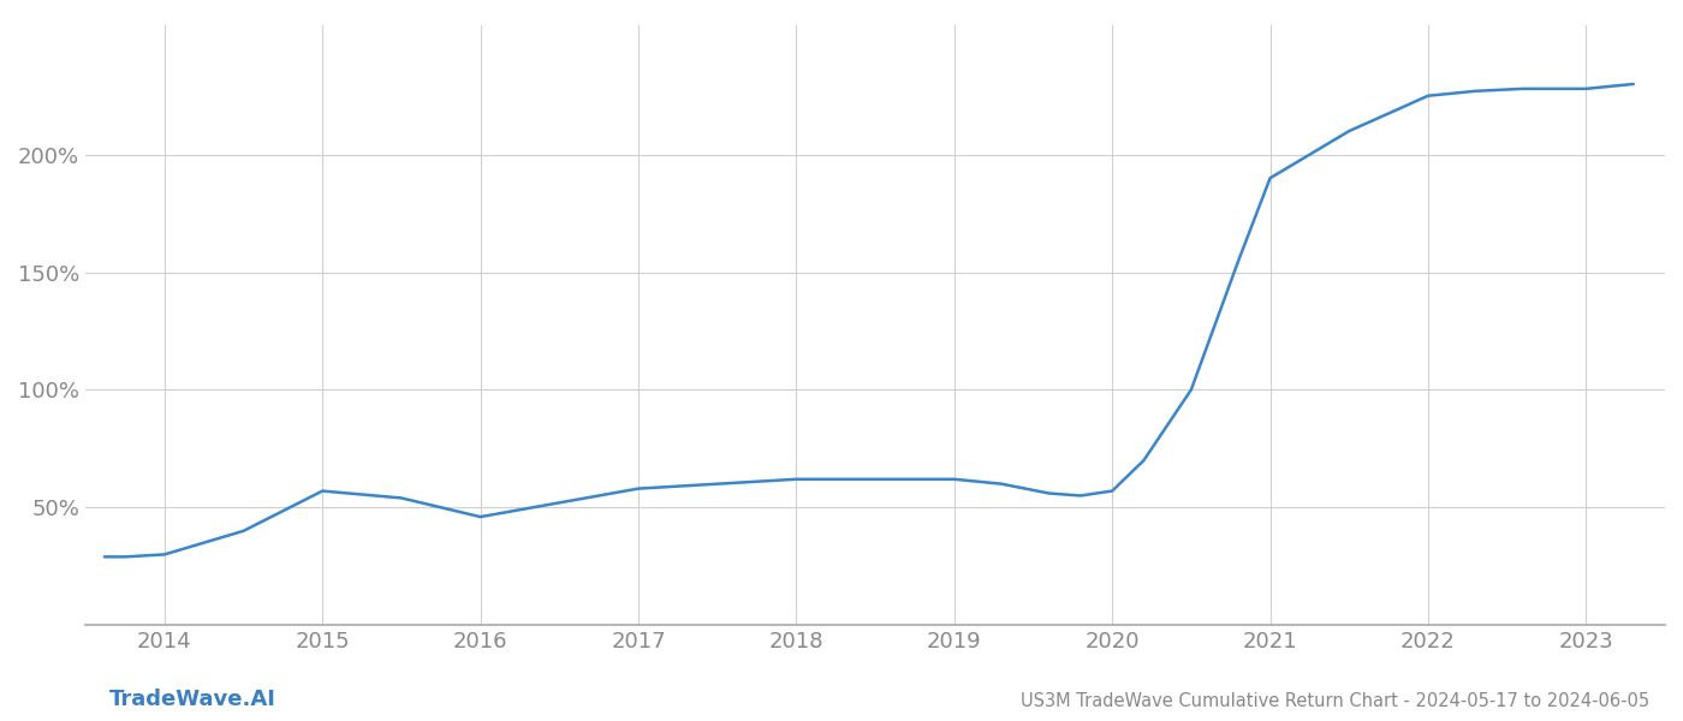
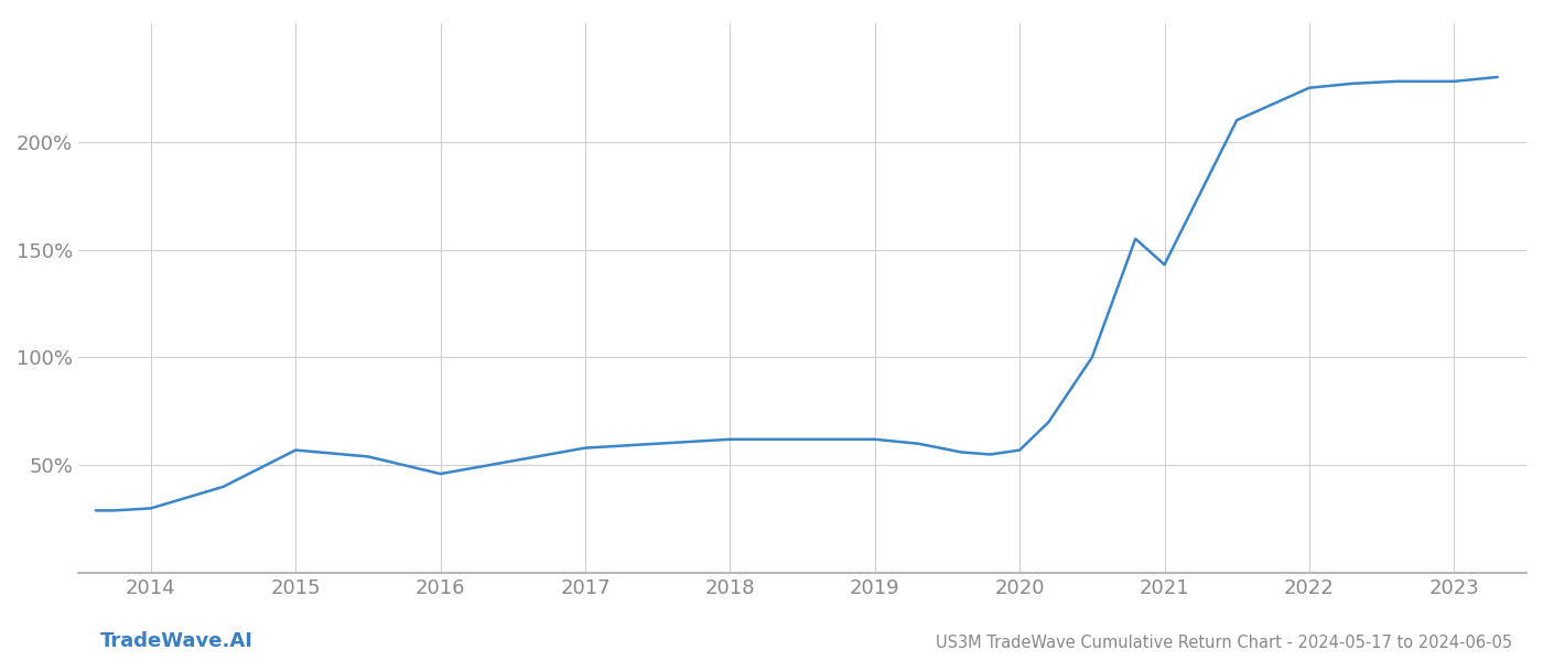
2021: 190% -> 143%
